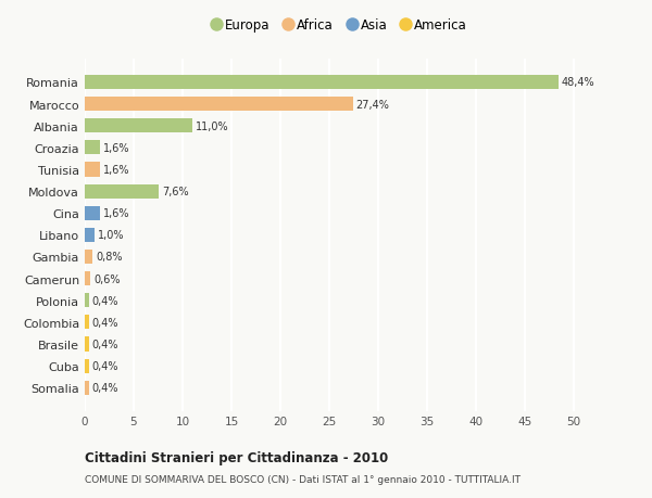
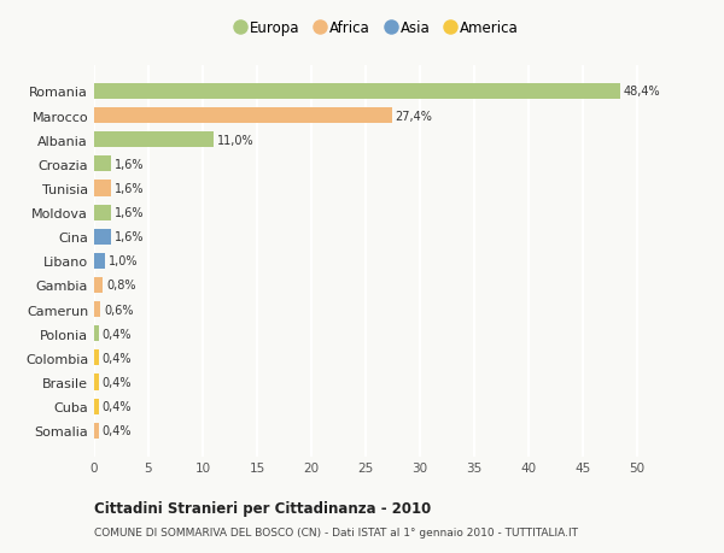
Moldova: 7,6% -> 1,6%
